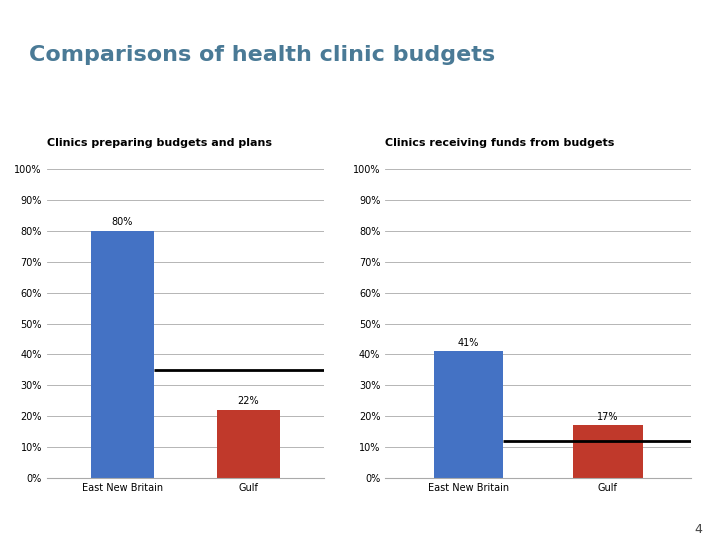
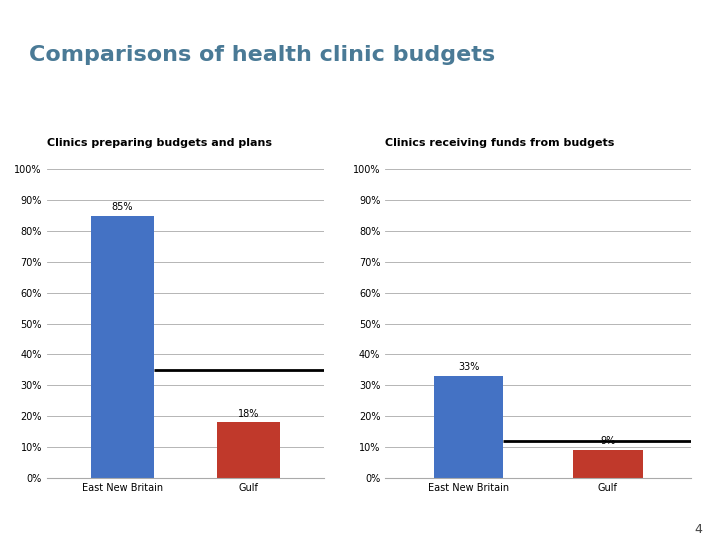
Clinics preparing budgets and plans/East New Britain: 80% -> 85%
Clinics preparing budgets and plans/Gulf: 22% -> 18%
Clinics receiving funds from budgets/East New Britain: 41% -> 33%
Clinics receiving funds from budgets/Gulf: 17% -> 9%
